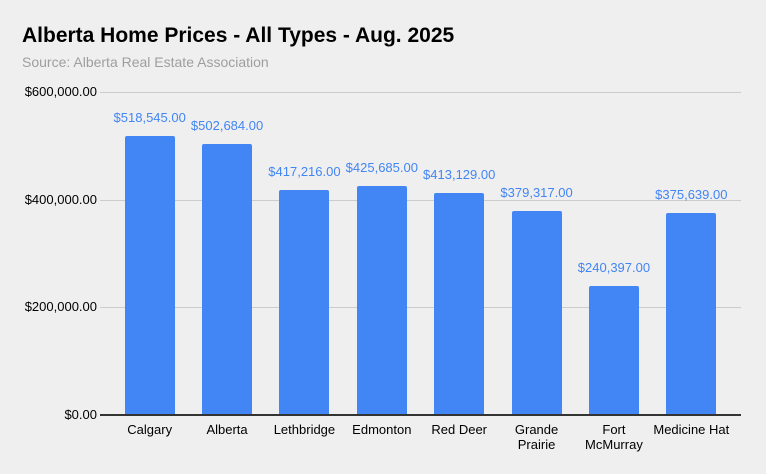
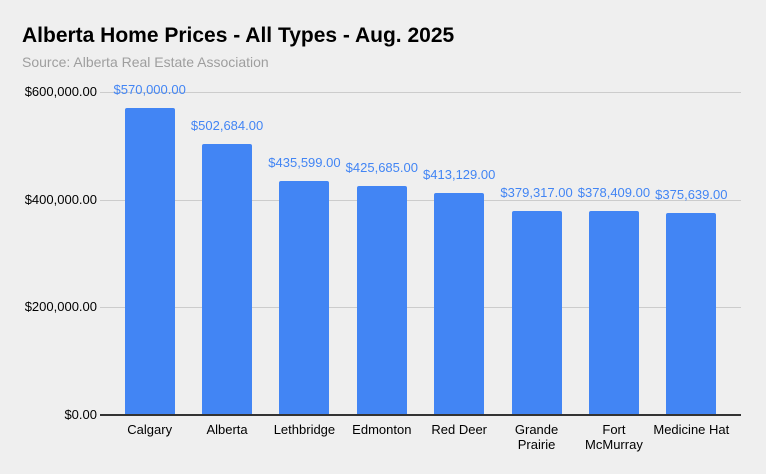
Calgary: $518,545.00 -> $570,000.00
Lethbridge: $417,216.00 -> $435,599.00
Fort McMurray: $240,397.00 -> $378,409.00
